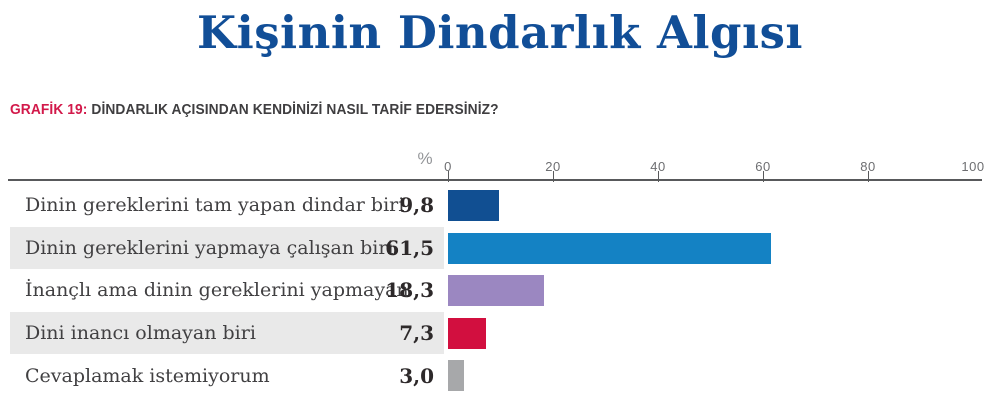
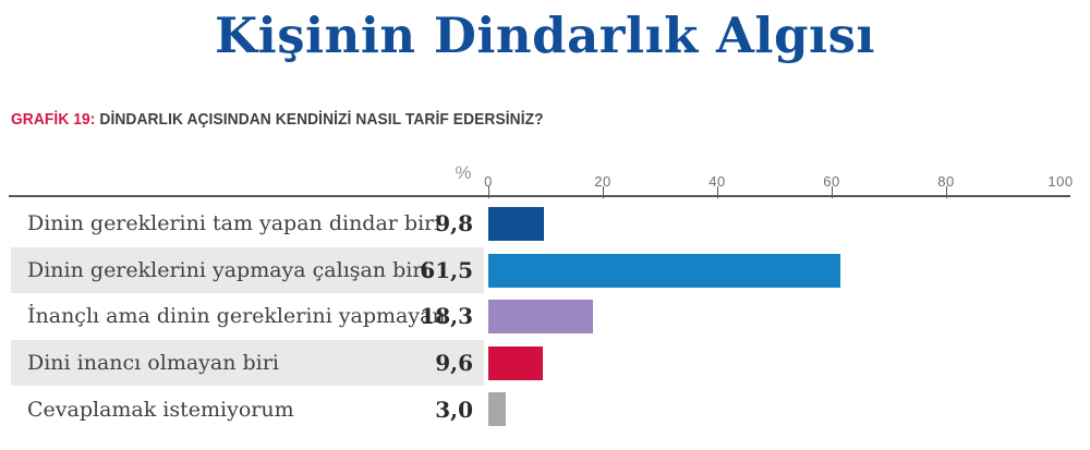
Dini inancı olmayan biri: 7,3 -> 9,6
